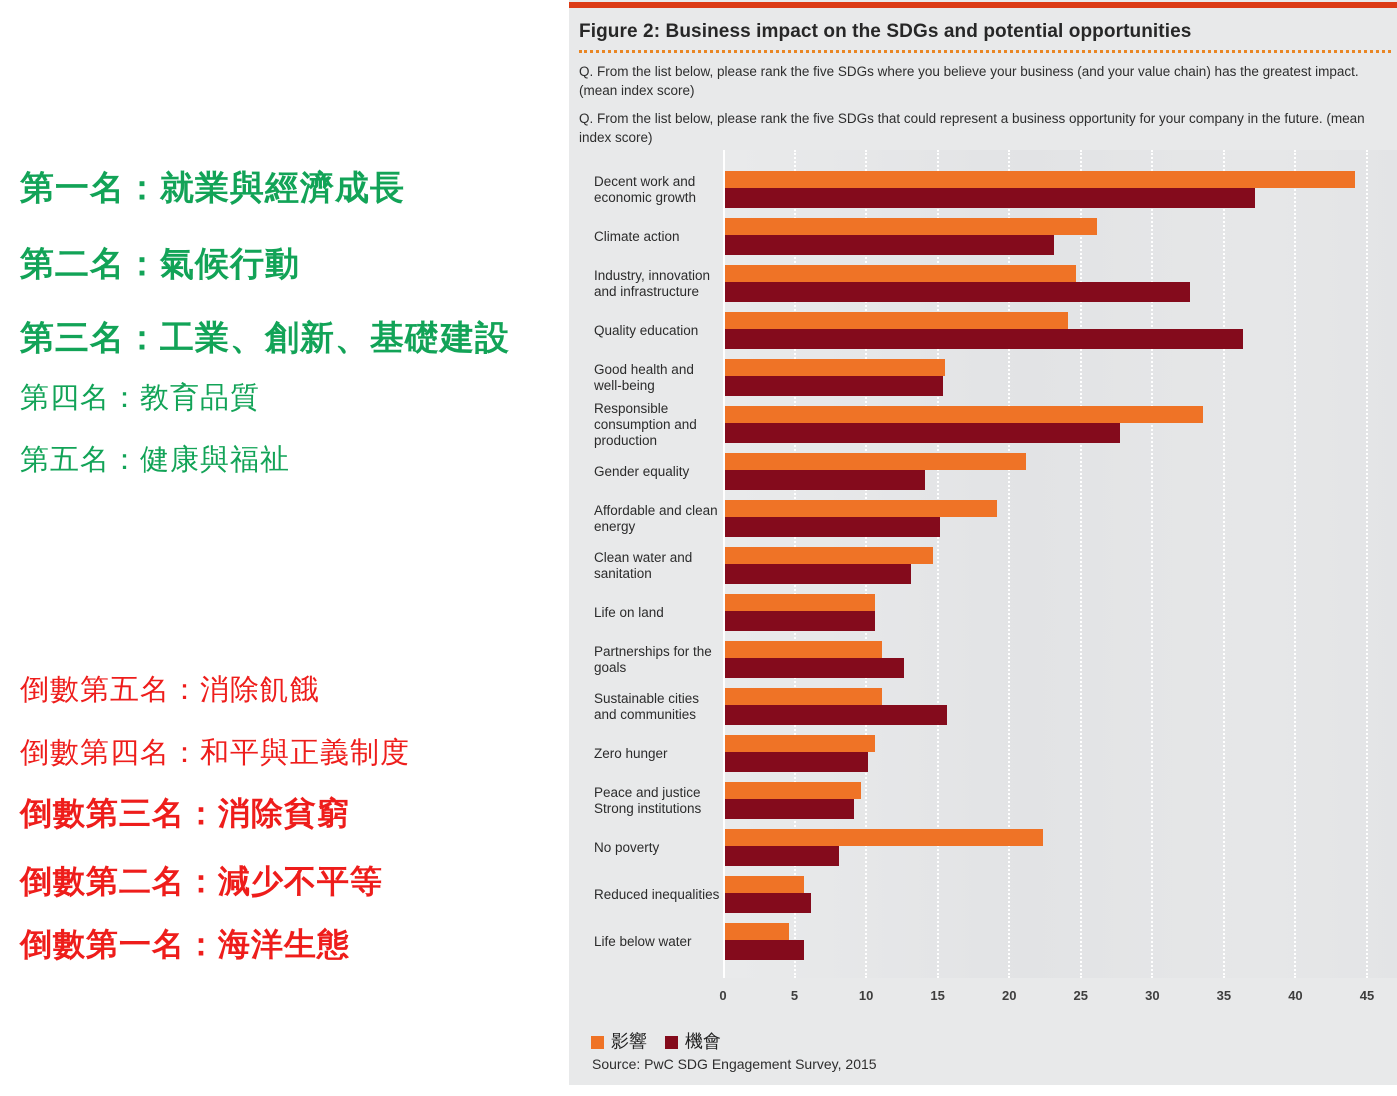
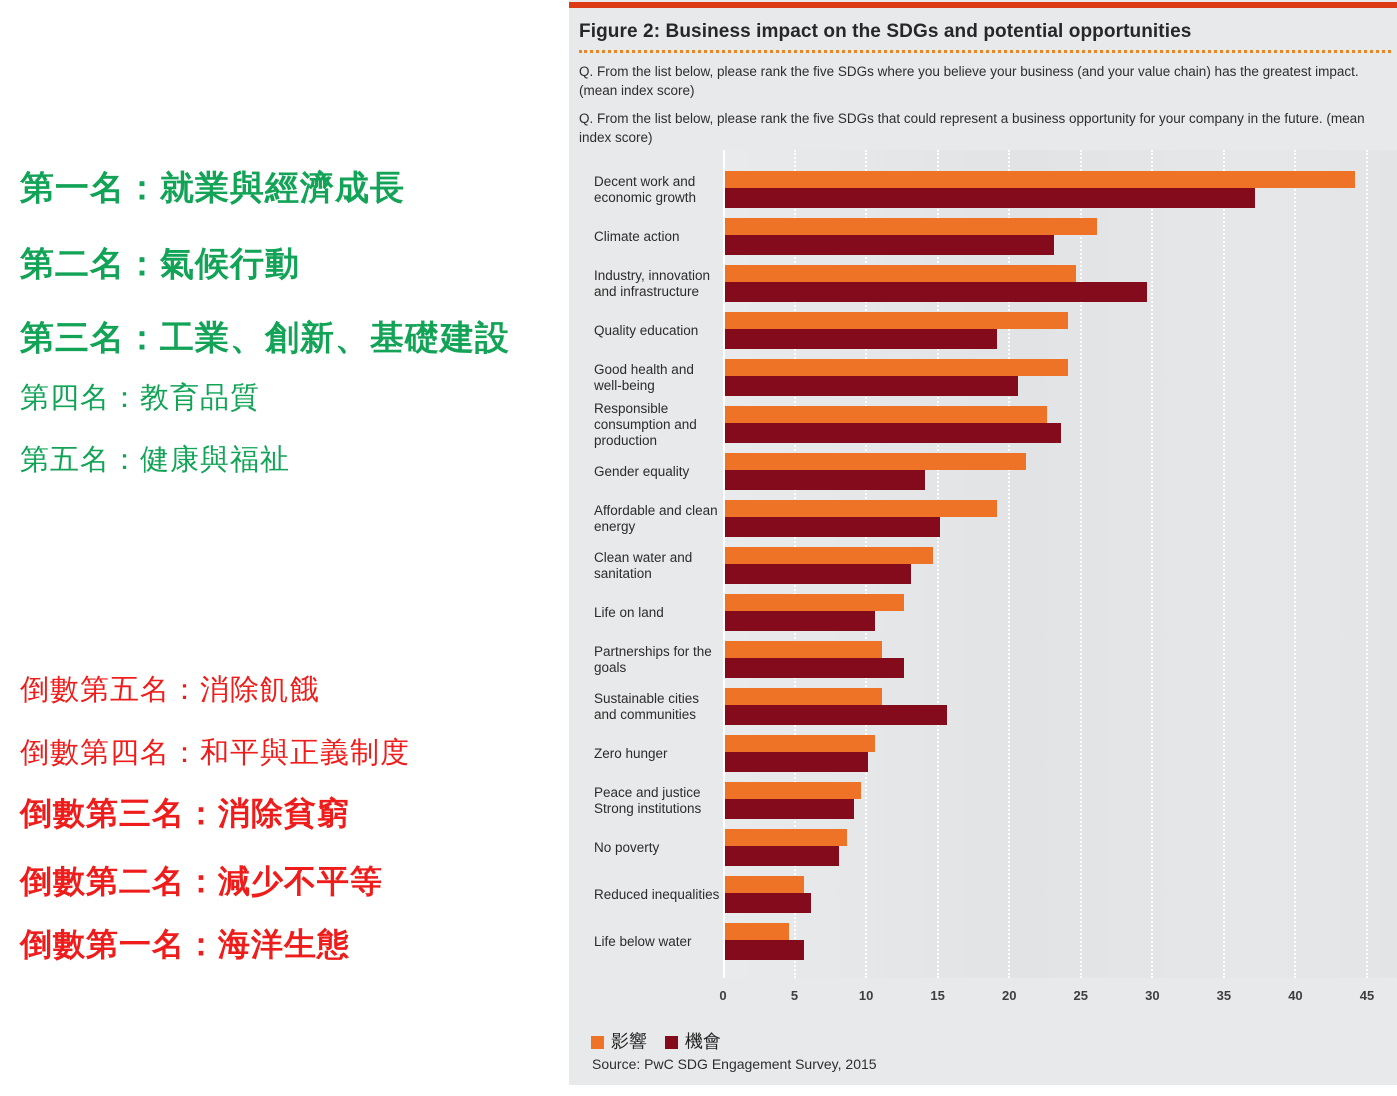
機會/Industry, innovation and infrastructure: 32.5 -> 29.5
機會/Quality education: 36.2 -> 19.0
影響/Good health and well-being: 15.4 -> 24.0
機會/Good health and well-being: 15.2 -> 20.5
影響/Responsible consumption and production: 33.4 -> 22.5
機會/Responsible consumption and production: 27.6 -> 23.5
影響/Life on land: 10.5 -> 12.5
影響/No poverty: 22.2 -> 8.5
